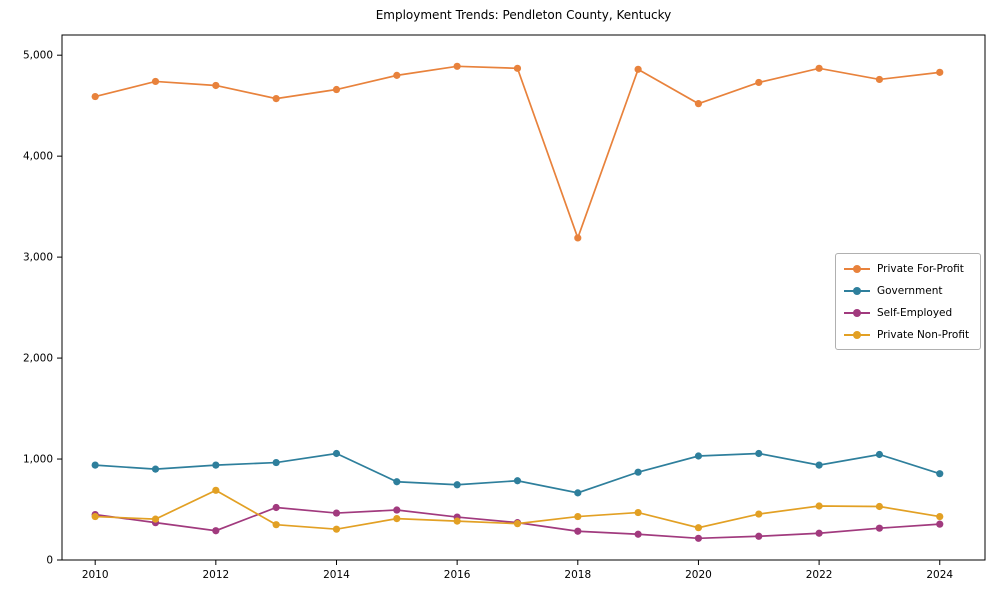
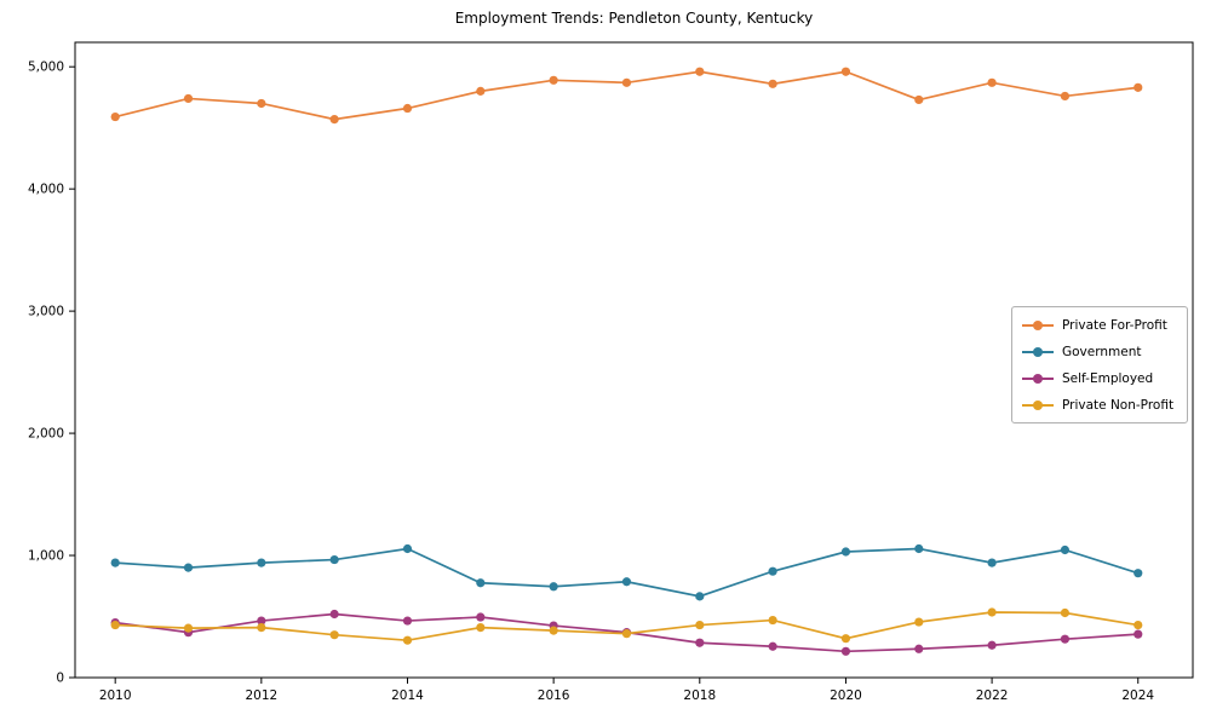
Self-Employed/2012: 290 -> 460
Private Non-Profit/2012: 690 -> 410
Private For-Profit/2018: 3190 -> 4960
Private For-Profit/2020: 4520 -> 4960
